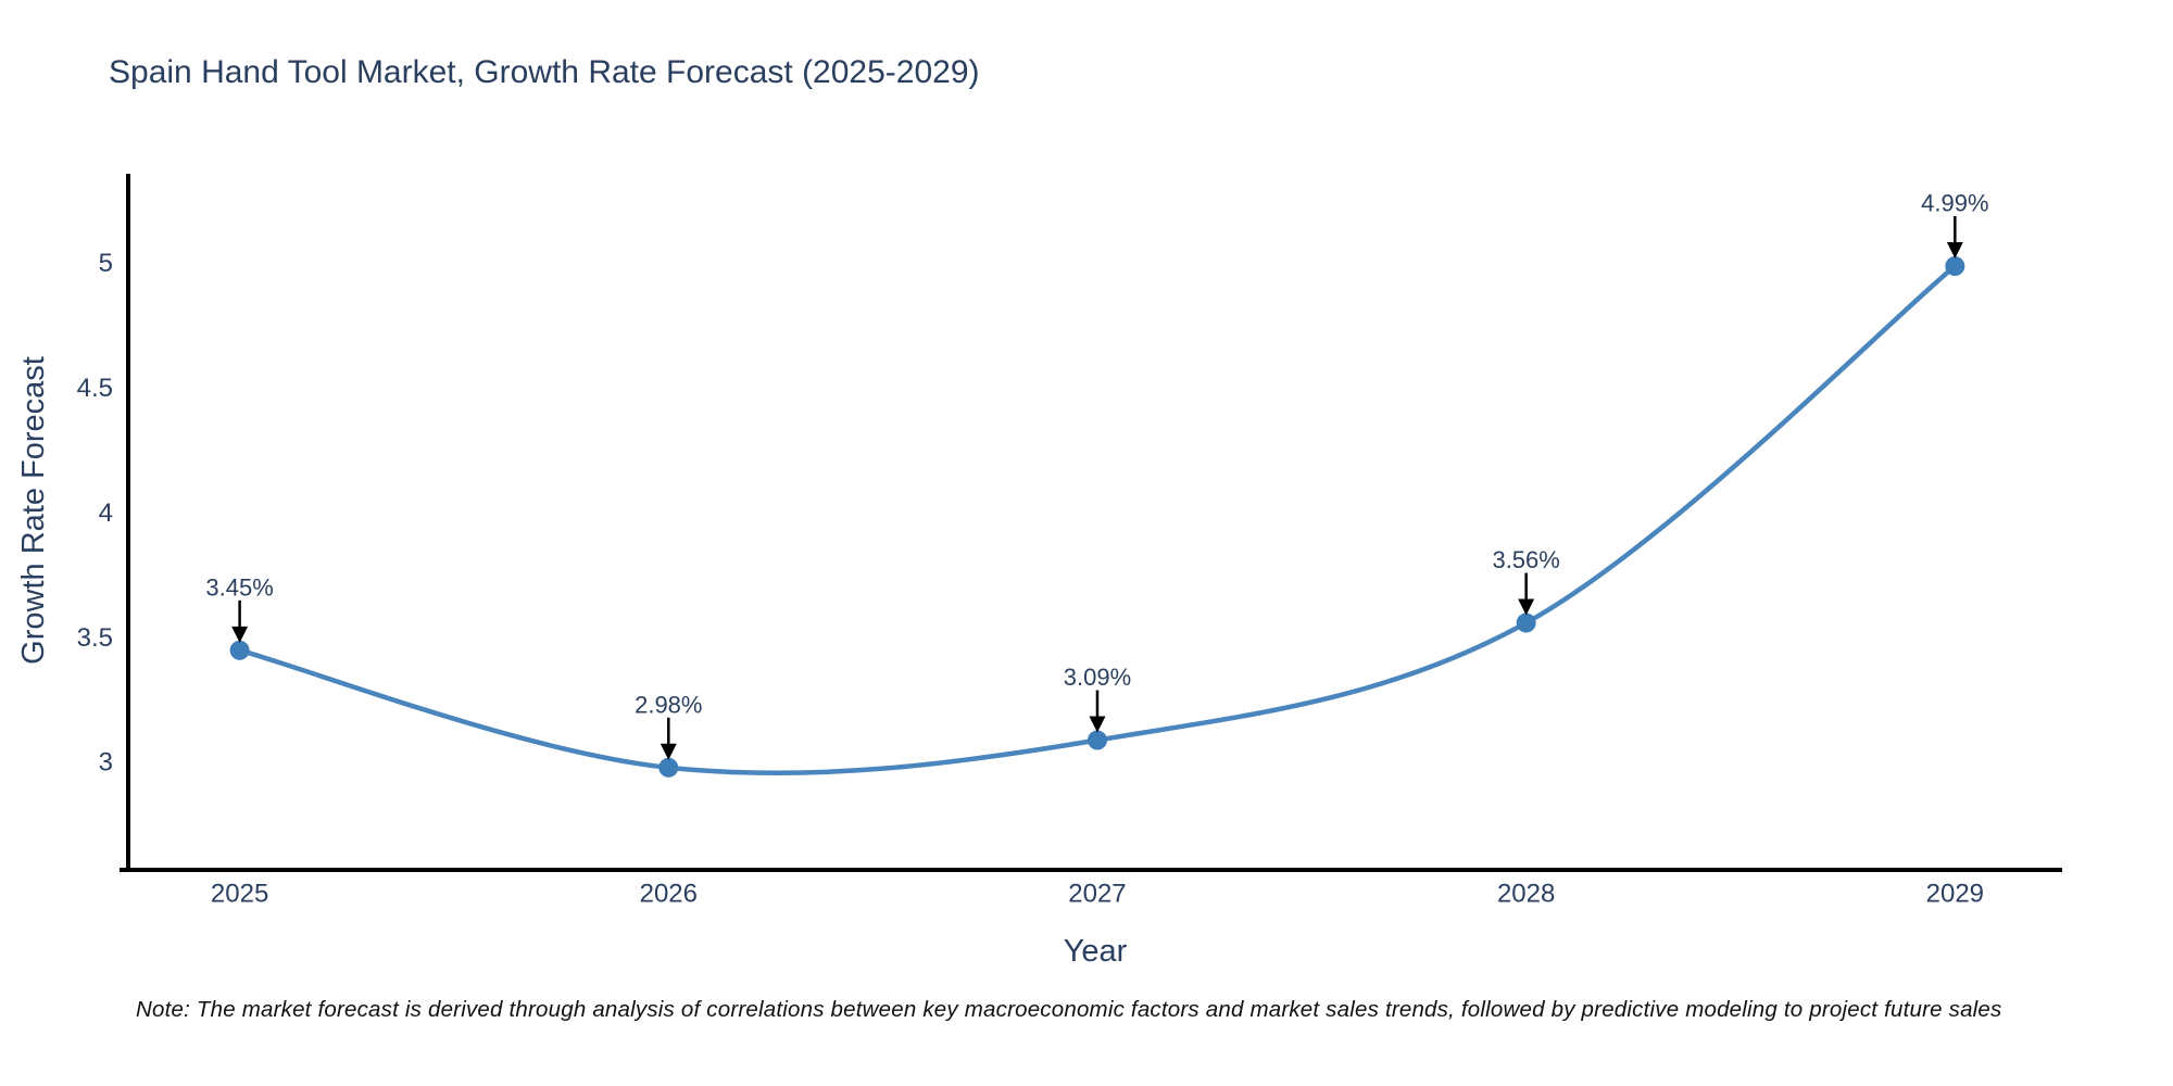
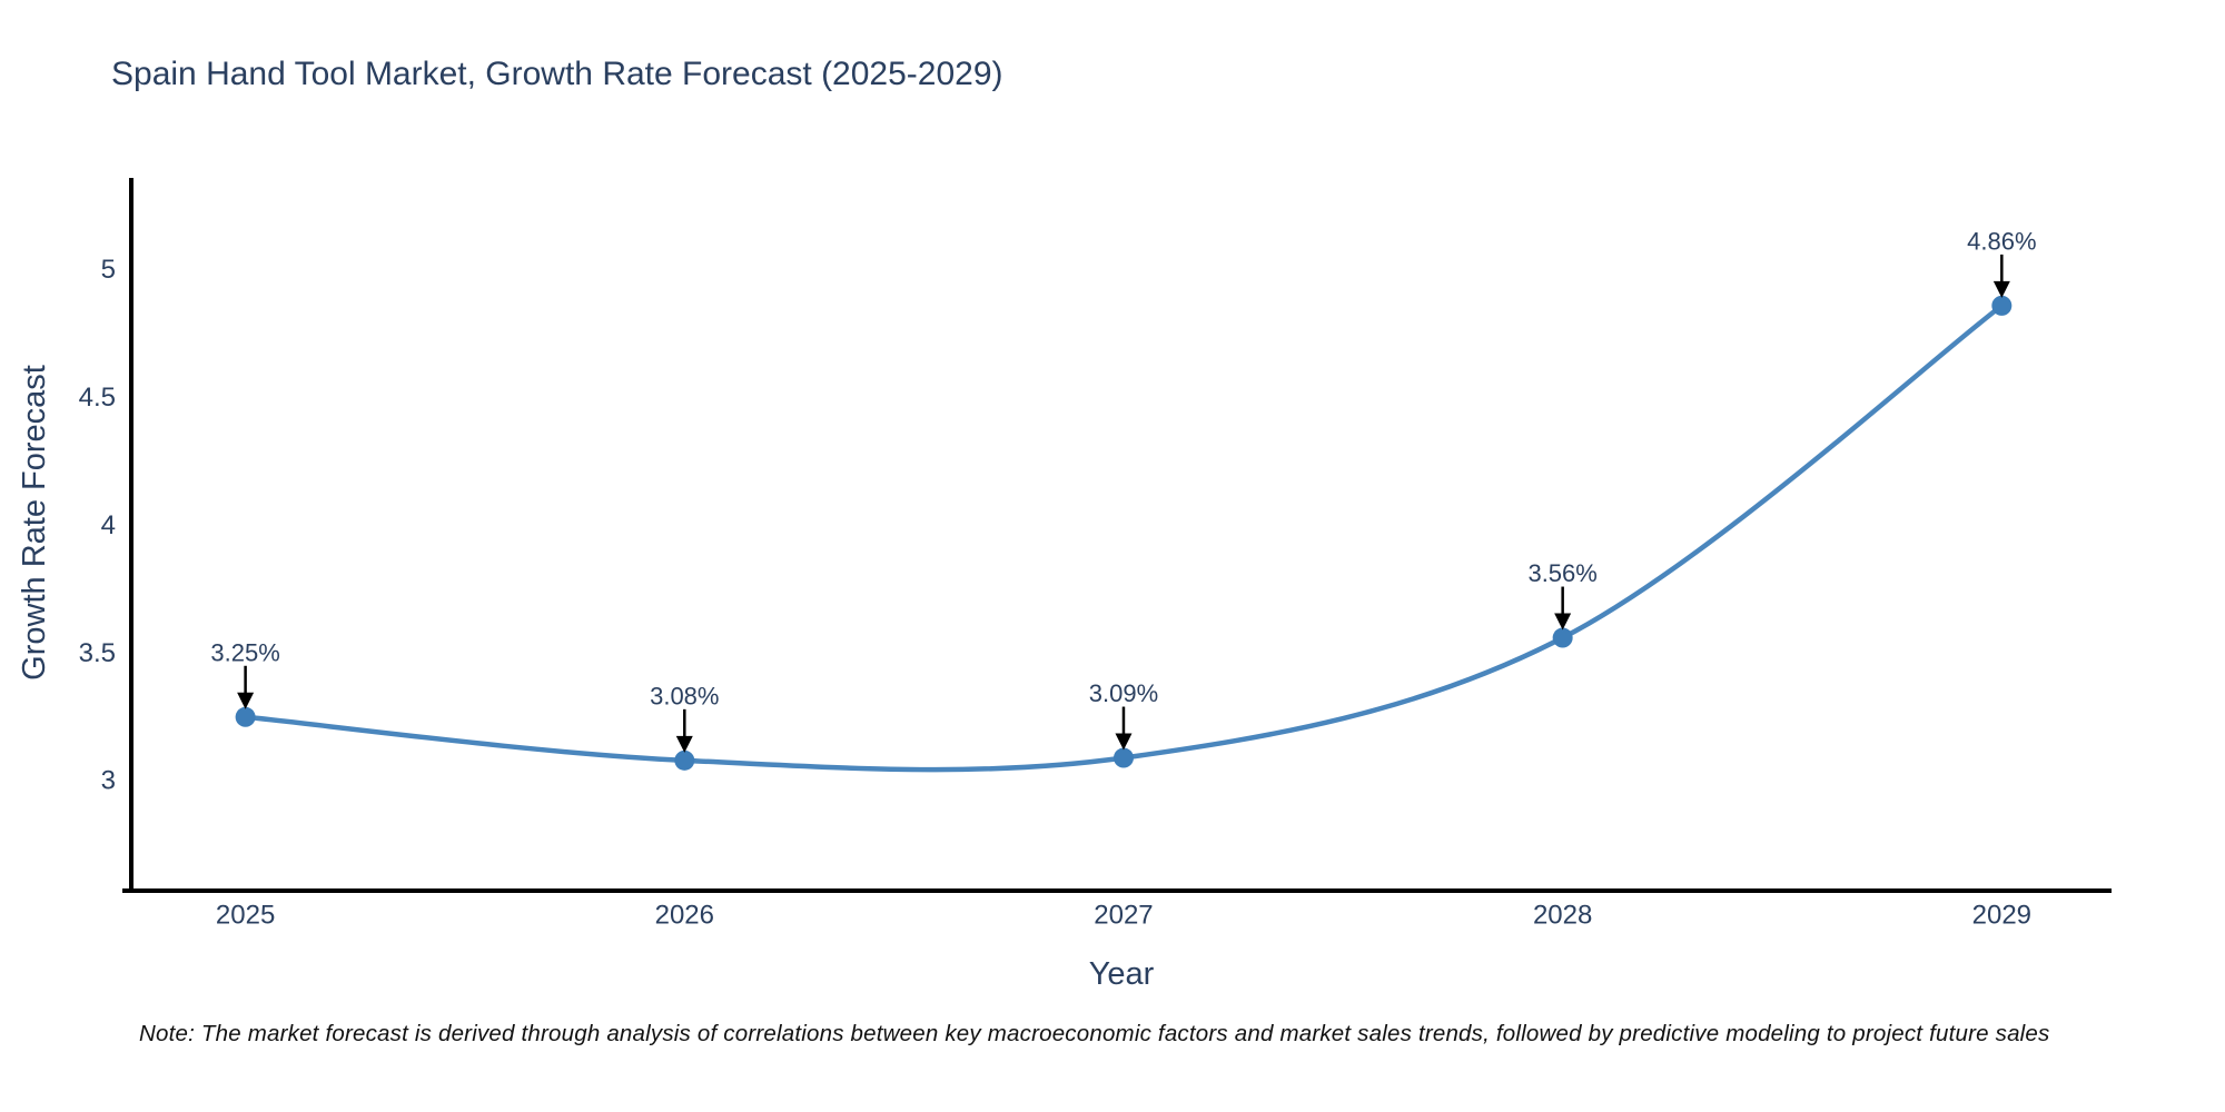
2025: 3.45% -> 3.25%
2026: 2.98% -> 3.08%
2029: 4.99% -> 4.86%
